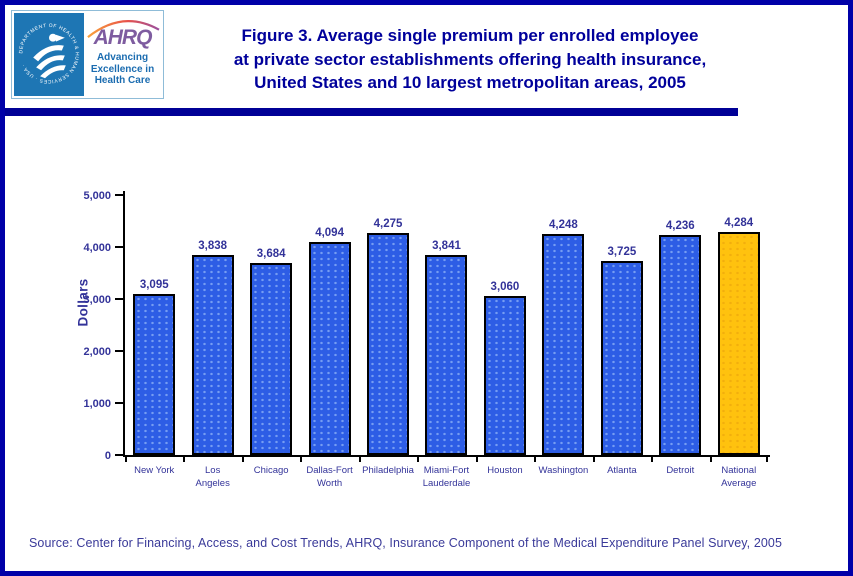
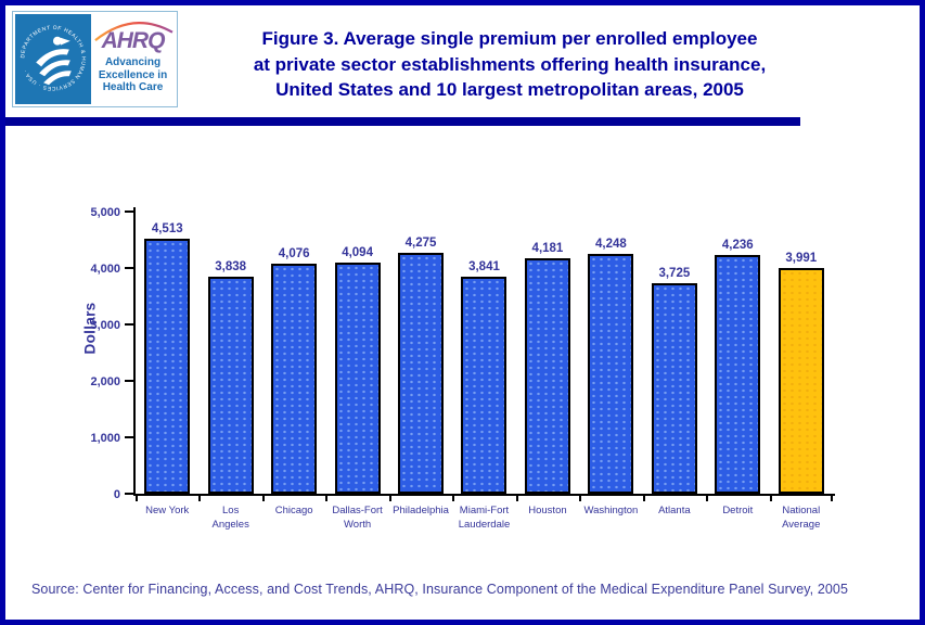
New York: 3,095 -> 4,513
Chicago: 3,684 -> 4,076
Houston: 3,060 -> 4,181
National Average: 4,284 -> 3,991
